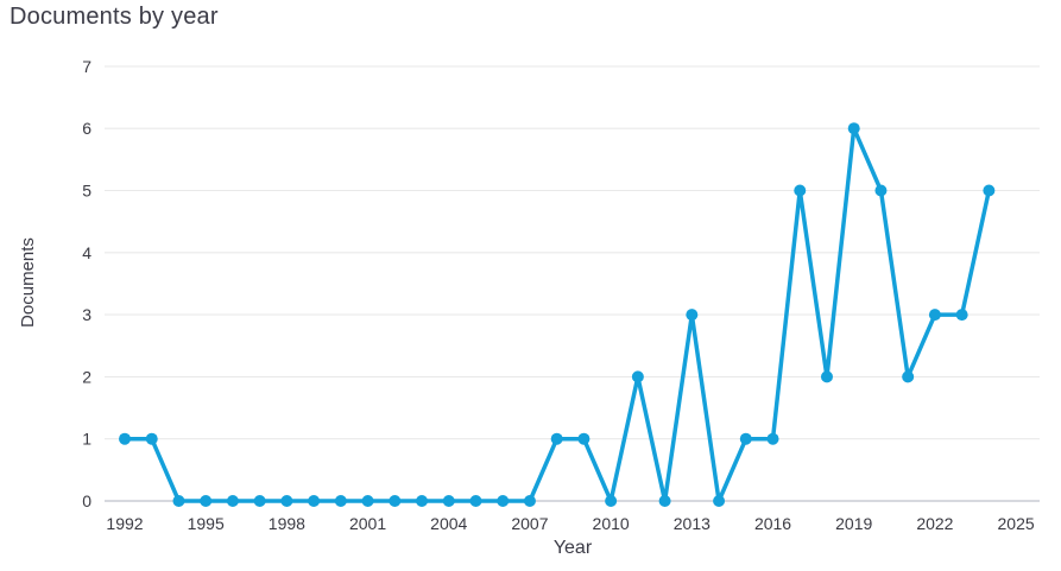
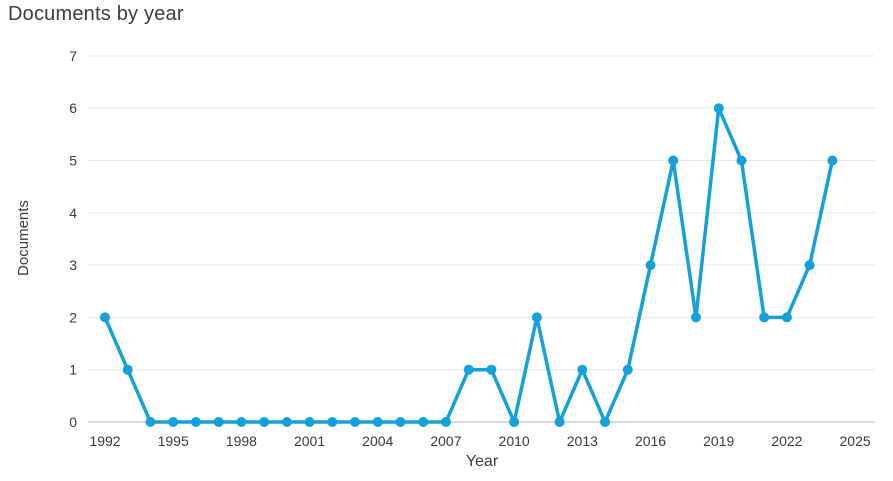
1992: 1 -> 2
2013: 3 -> 1
2016: 1 -> 3
2022: 3 -> 2
